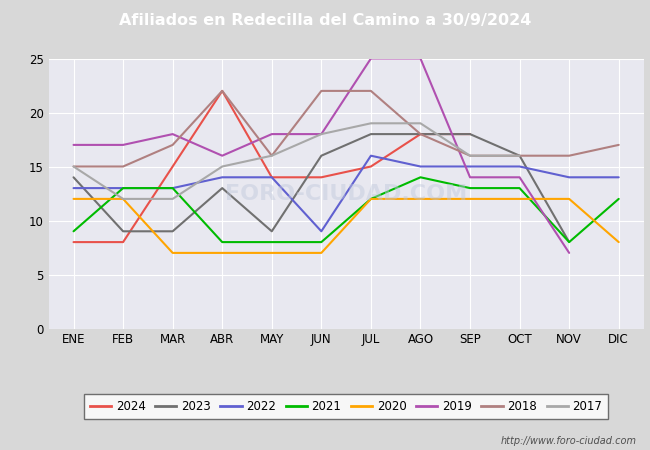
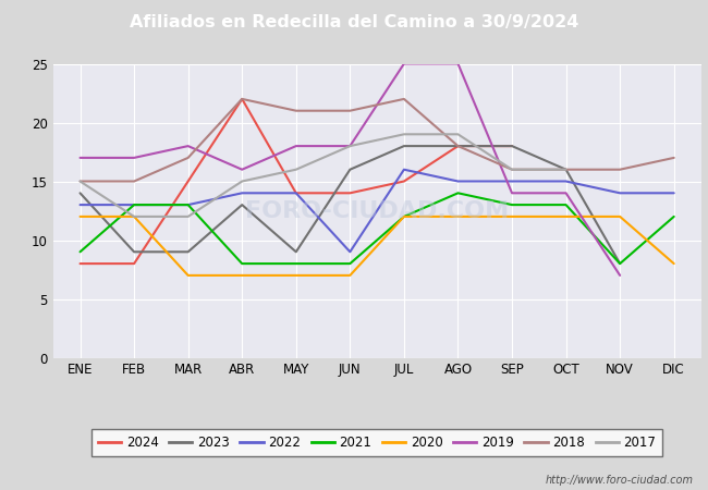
2018/MAY: 16 -> 21
2018/JUN: 22 -> 21
